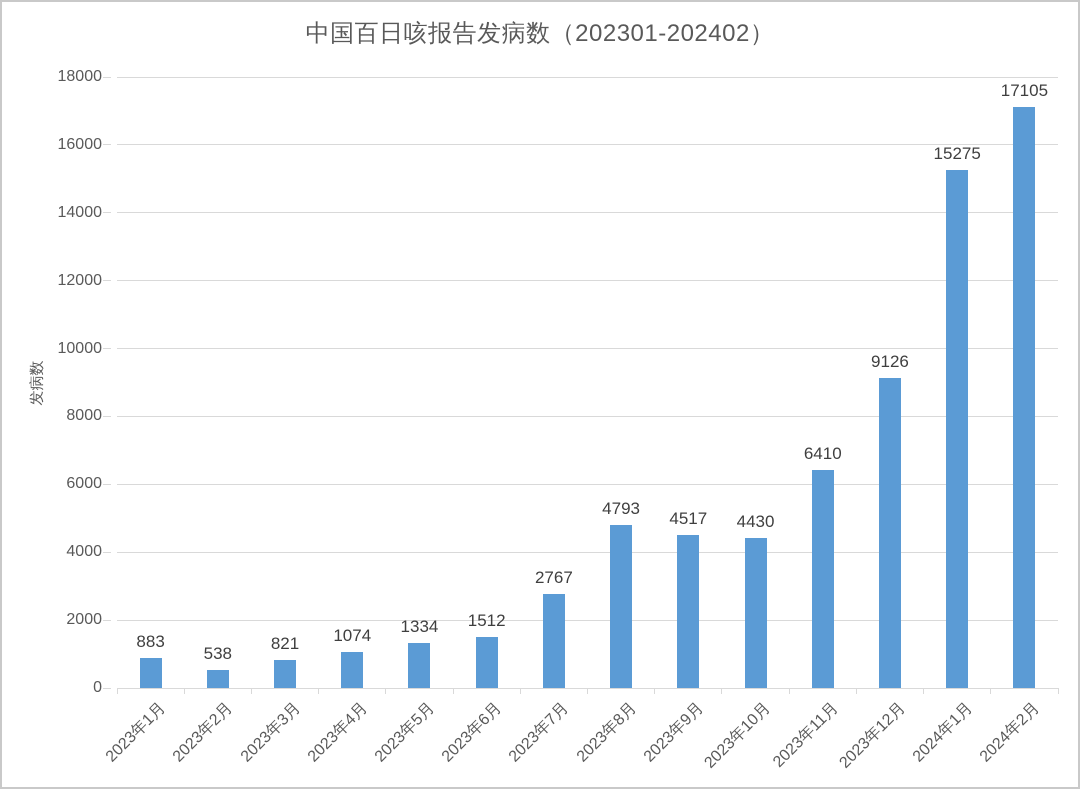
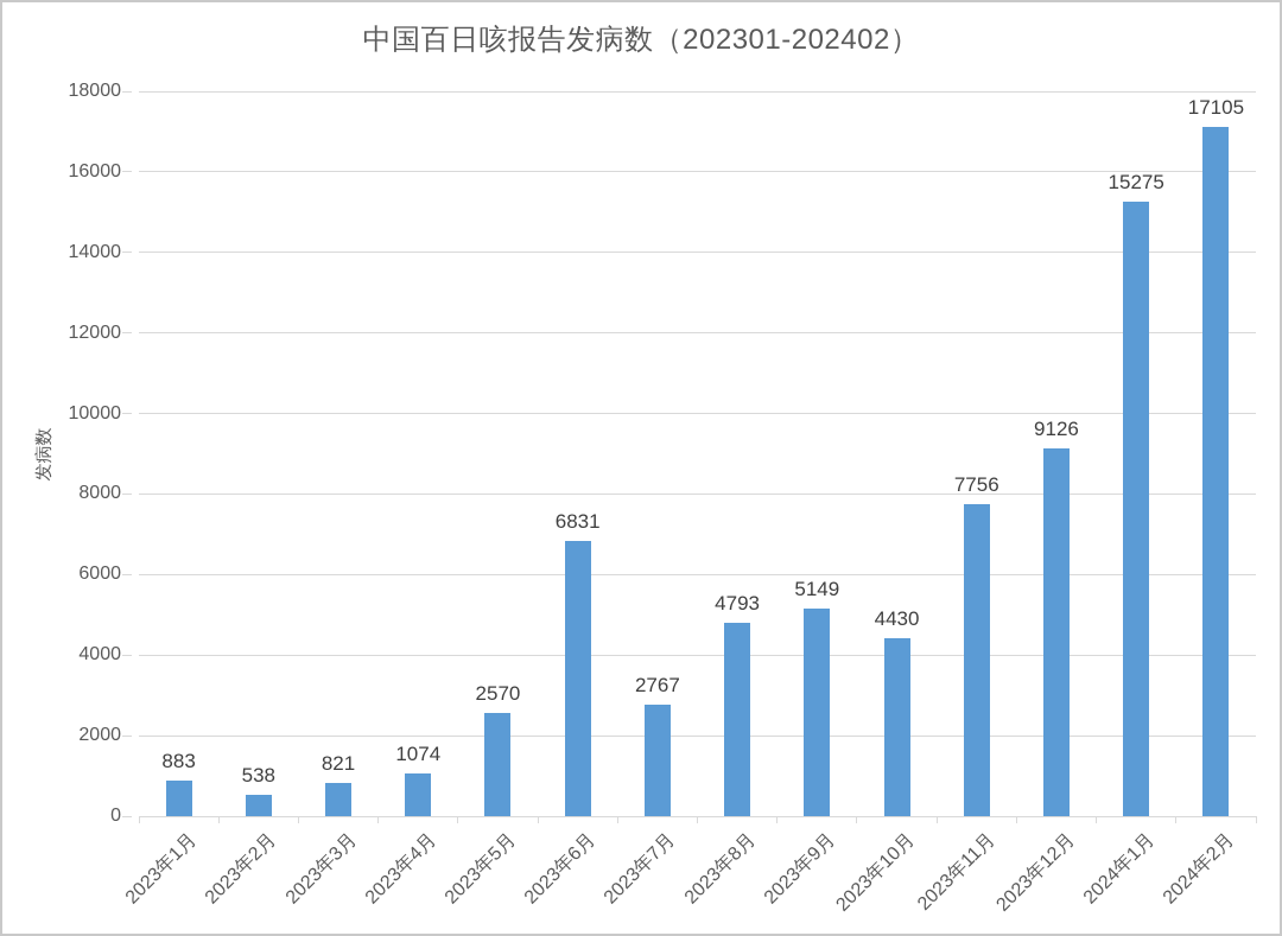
2023年5月: 1334 -> 2570
2023年6月: 1512 -> 6831
2023年9月: 4517 -> 5149
2023年11月: 6410 -> 7756
